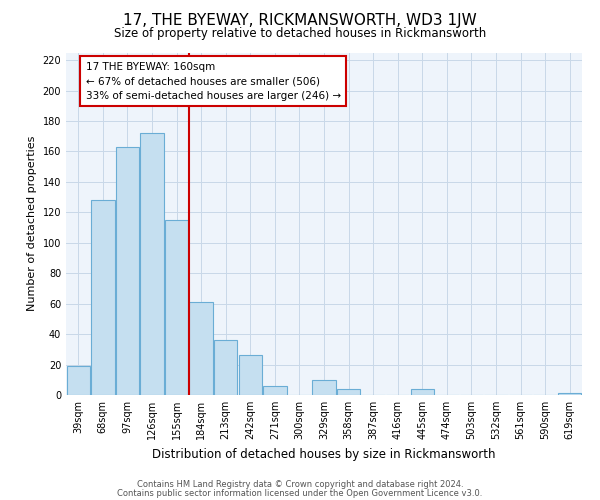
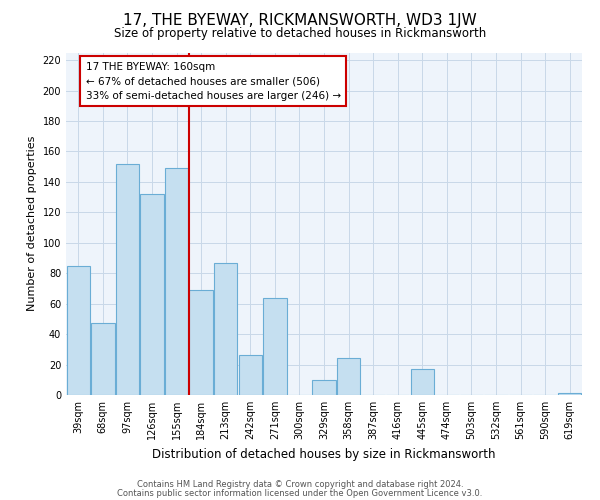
39sqm: 19 -> 85
68sqm: 128 -> 47
97sqm: 163 -> 152
126sqm: 172 -> 132
155sqm: 115 -> 149
184sqm: 61 -> 69
213sqm: 36 -> 87
271sqm: 6 -> 64
358sqm: 4 -> 24
445sqm: 4 -> 17
